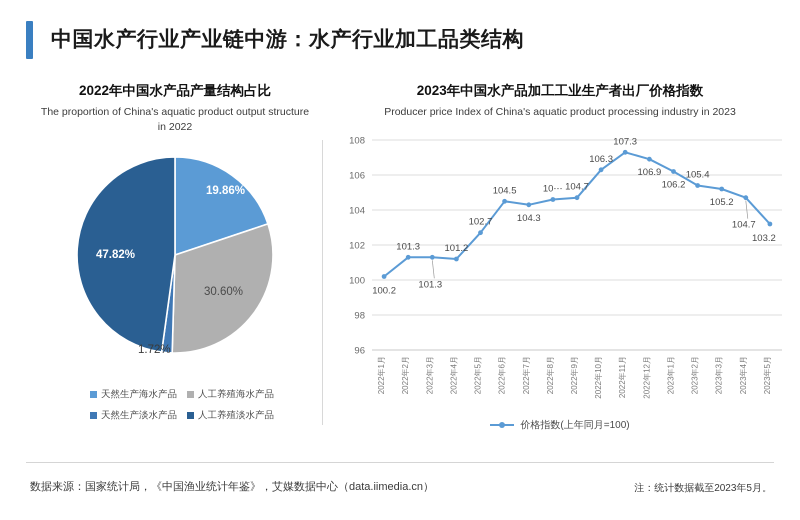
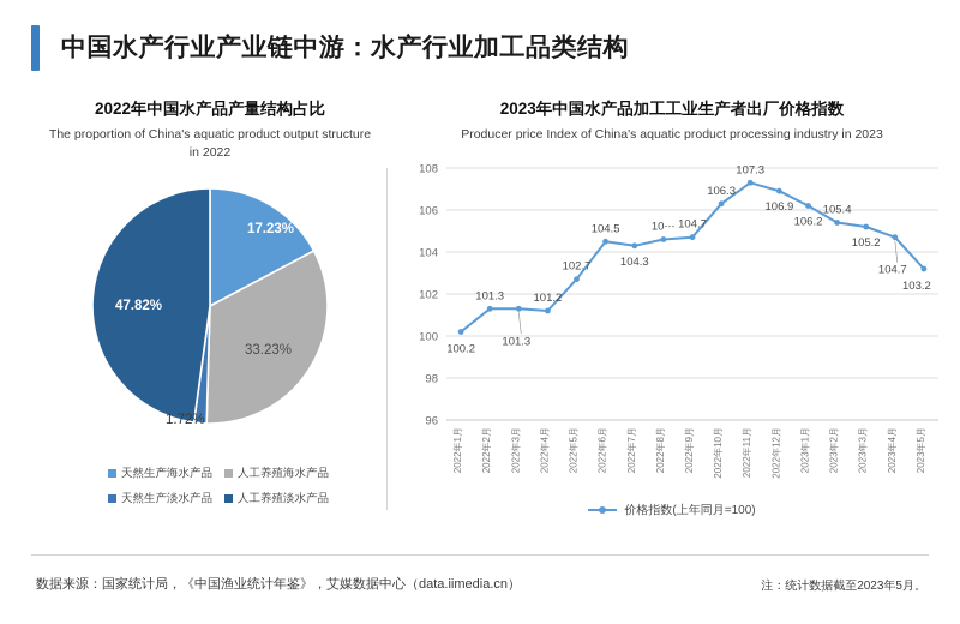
2022年中国水产品产量结构占比/天然生产海水产品: 19.86% -> 17.23%
2022年中国水产品产量结构占比/人工养殖海水产品: 30.60% -> 33.23%
